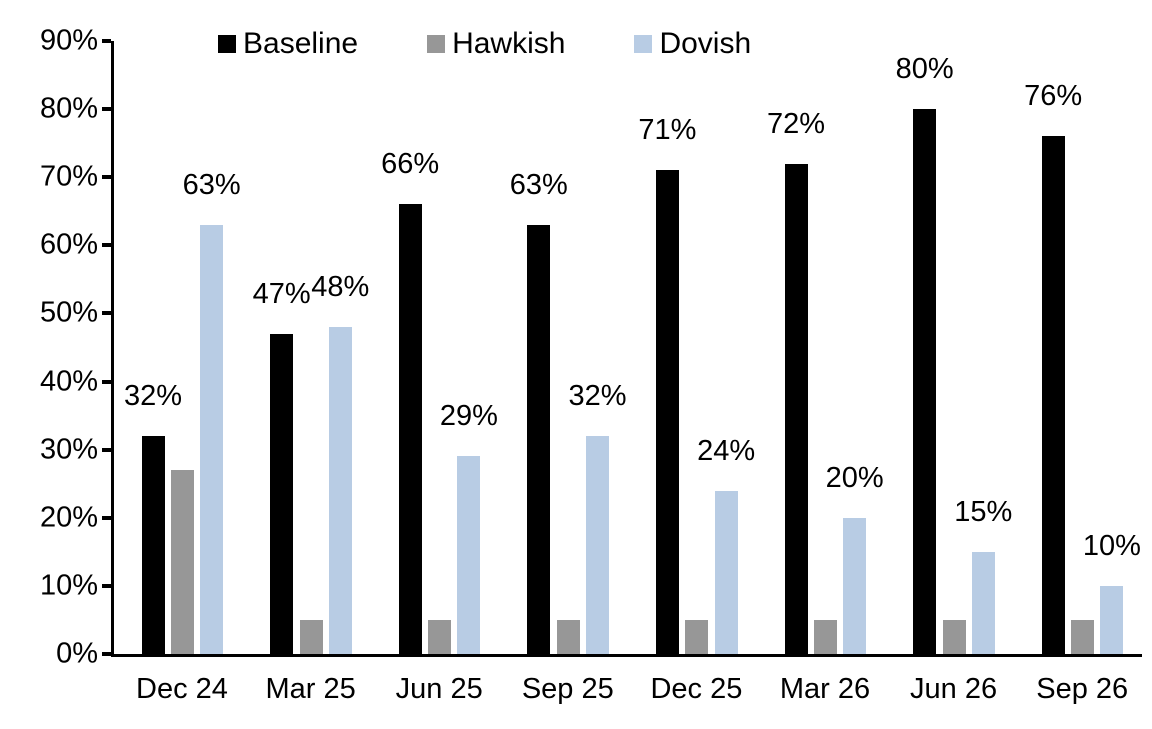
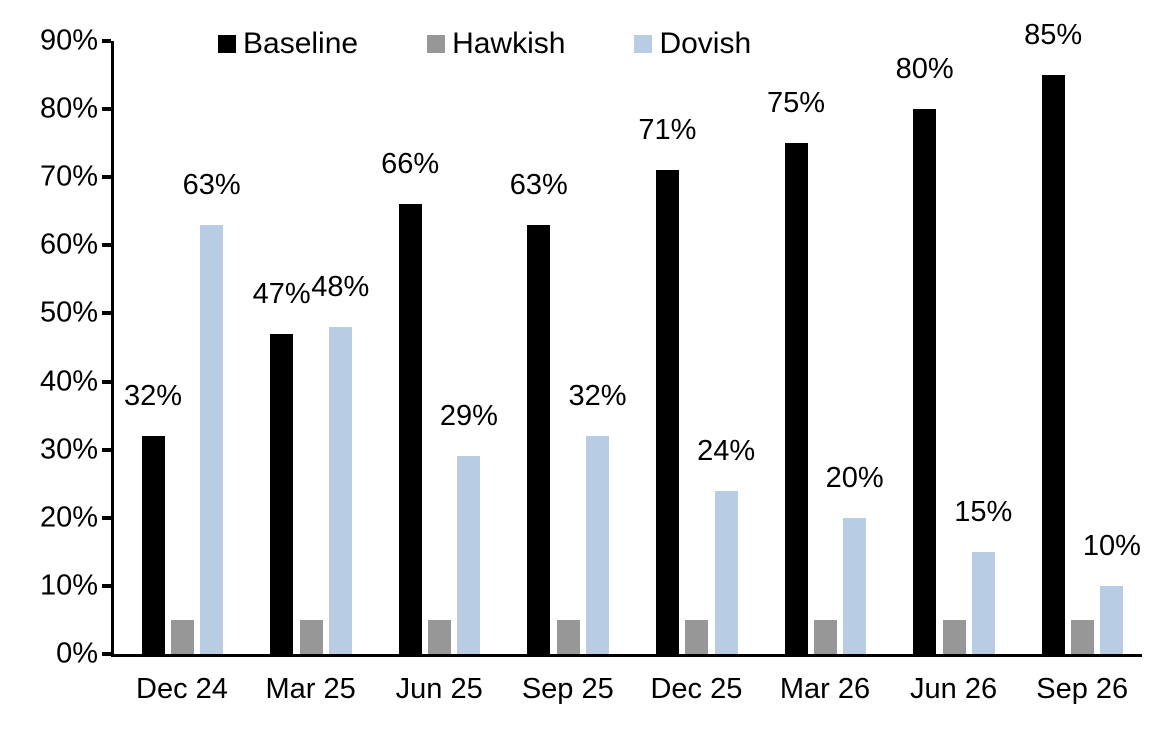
Hawkish/Dec 24: 27% -> 5%
Baseline/Mar 26: 72% -> 75%
Baseline/Sep 26: 76% -> 85%
